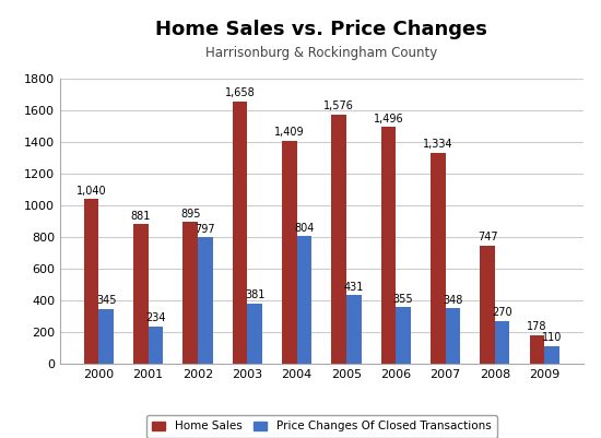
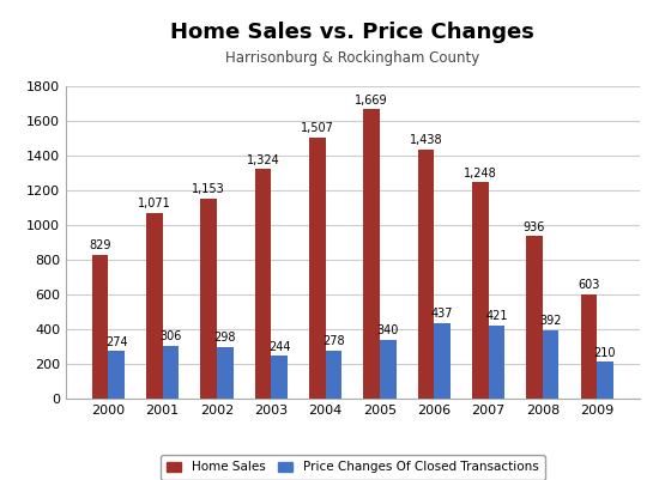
Home Sales/2000: 1,040 -> 829
Price Changes Of Closed Transactions/2000: 345 -> 274
Home Sales/2001: 881 -> 1,071
Price Changes Of Closed Transactions/2001: 234 -> 306
Home Sales/2002: 895 -> 1,153
Price Changes Of Closed Transactions/2002: 797 -> 298
Home Sales/2003: 1,658 -> 1,324
Price Changes Of Closed Transactions/2003: 381 -> 244
Home Sales/2004: 1,409 -> 1,507
Price Changes Of Closed Transactions/2004: 804 -> 278
Home Sales/2005: 1,576 -> 1,669
Price Changes Of Closed Transactions/2005: 431 -> 340
Home Sales/2006: 1,496 -> 1,438
Price Changes Of Closed Transactions/2006: 355 -> 437
Home Sales/2007: 1,334 -> 1,248
Price Changes Of Closed Transactions/2007: 348 -> 421
Home Sales/2008: 747 -> 936
Price Changes Of Closed Transactions/2008: 270 -> 392
Home Sales/2009: 178 -> 603
Price Changes Of Closed Transactions/2009: 110 -> 210
